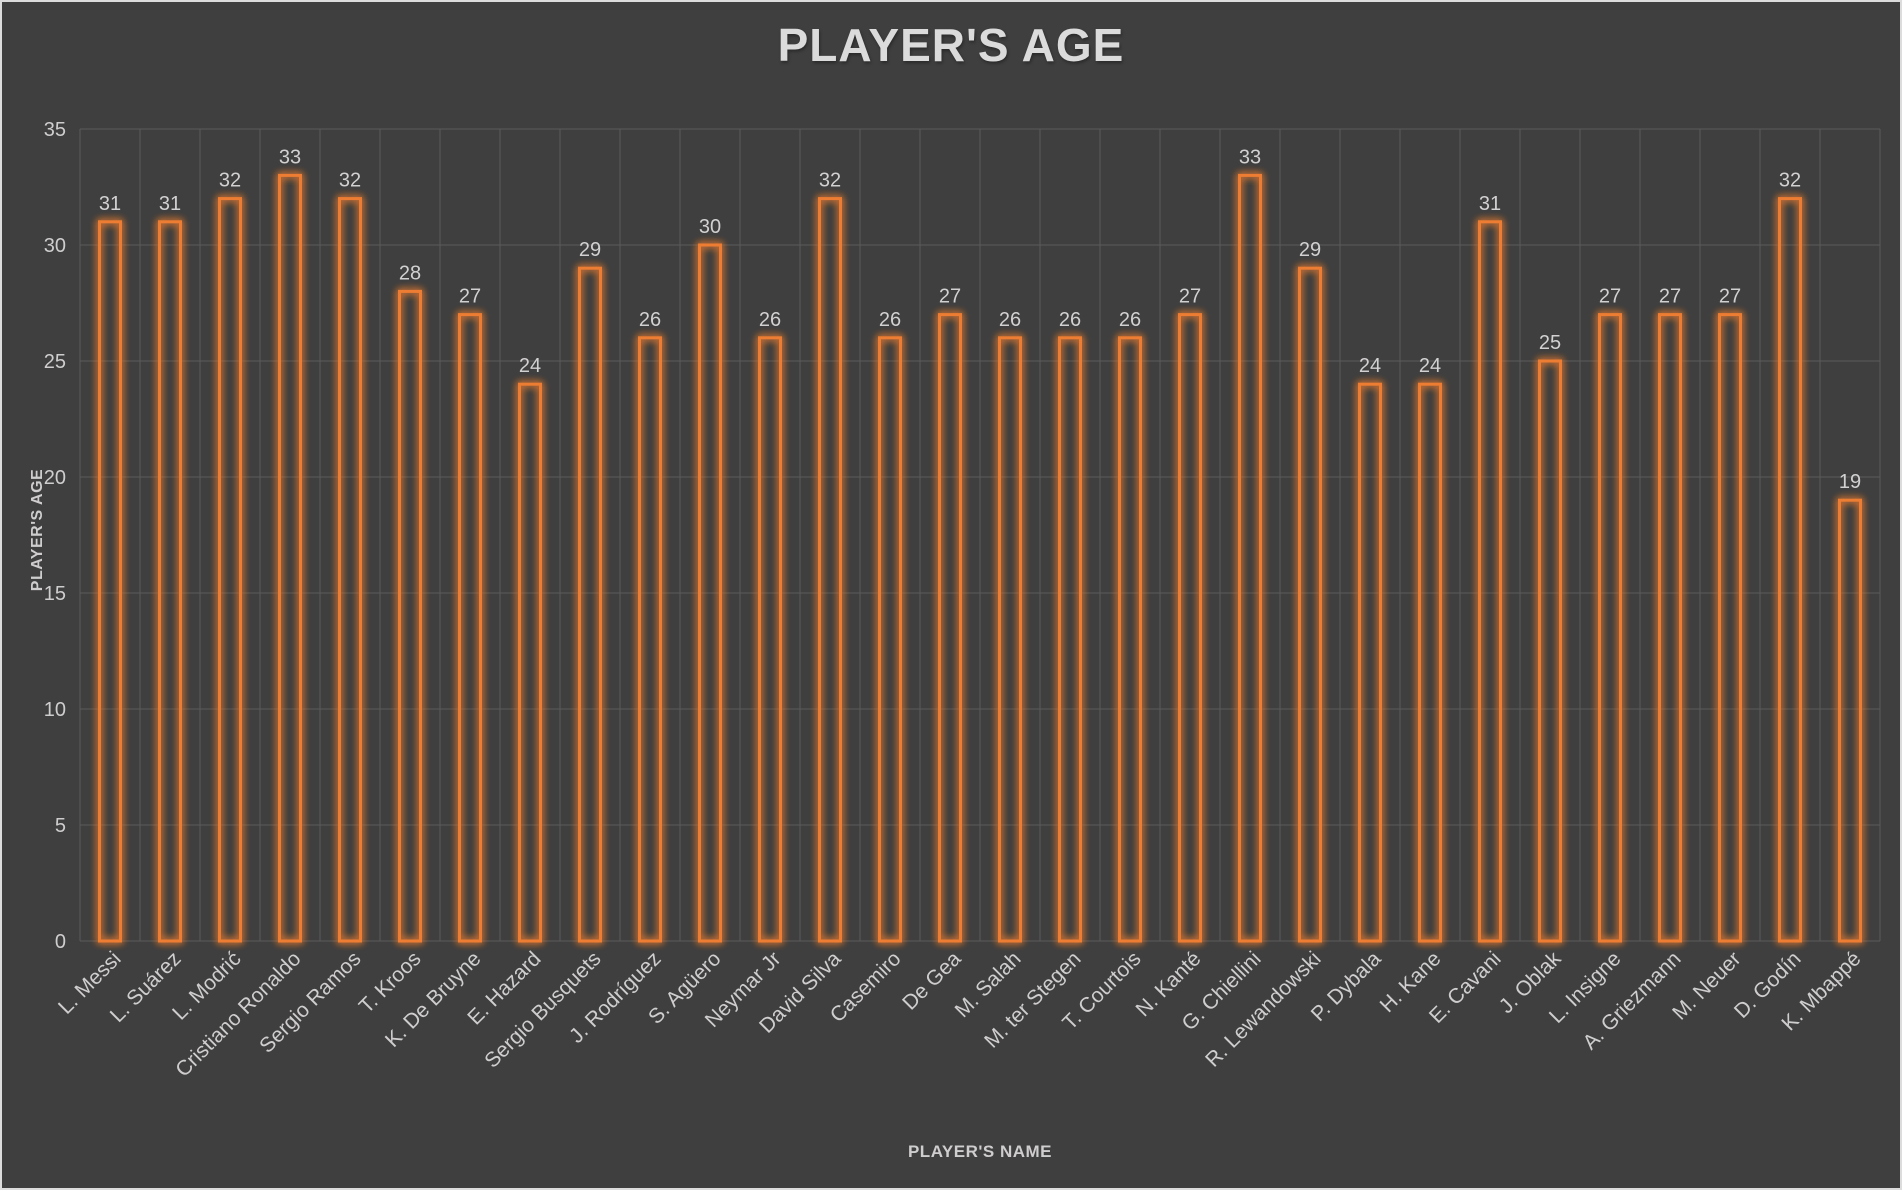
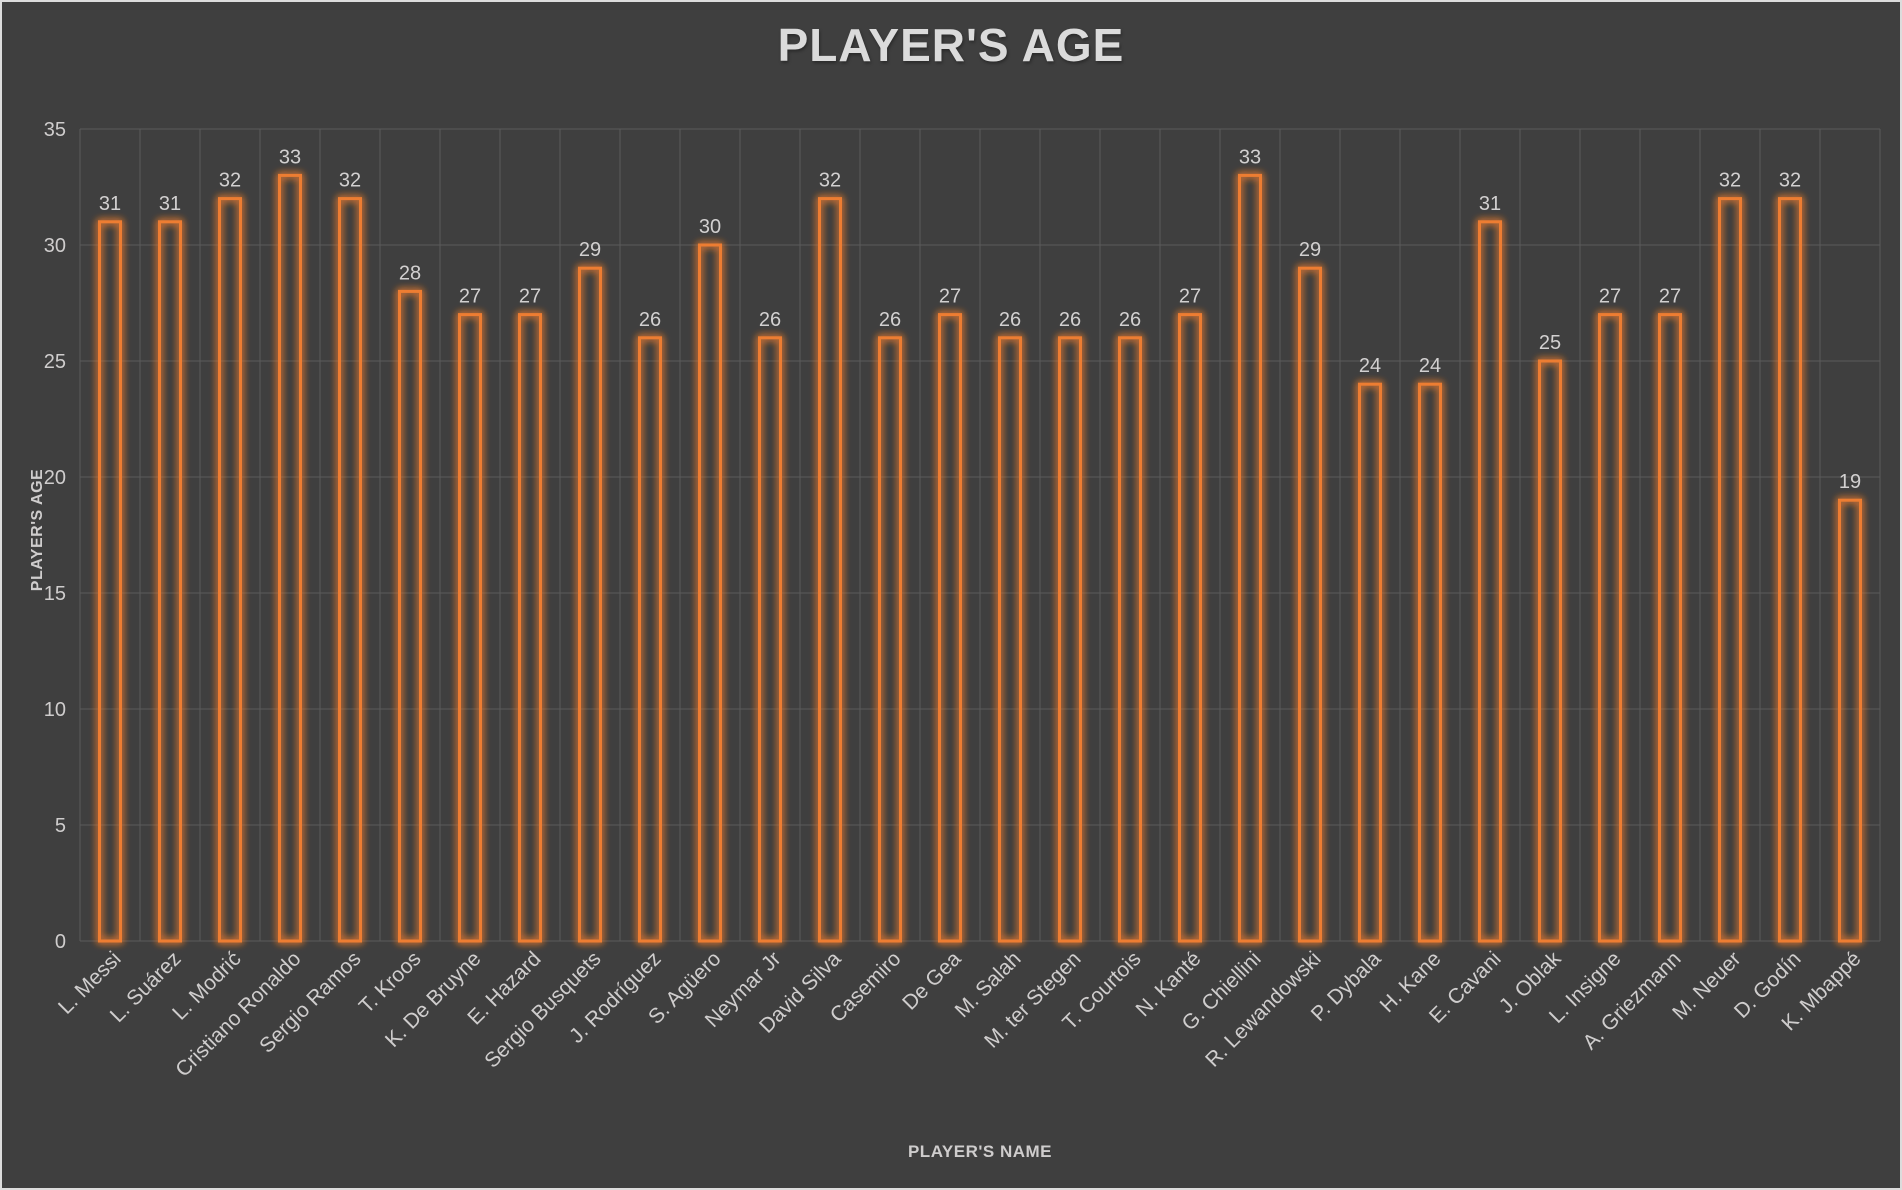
E. Hazard: 24 -> 27
M. Neuer: 27 -> 32
